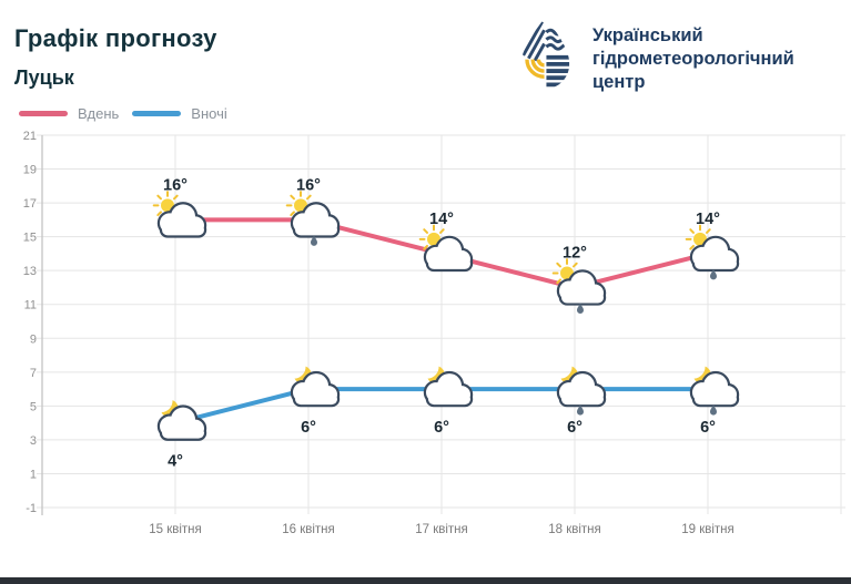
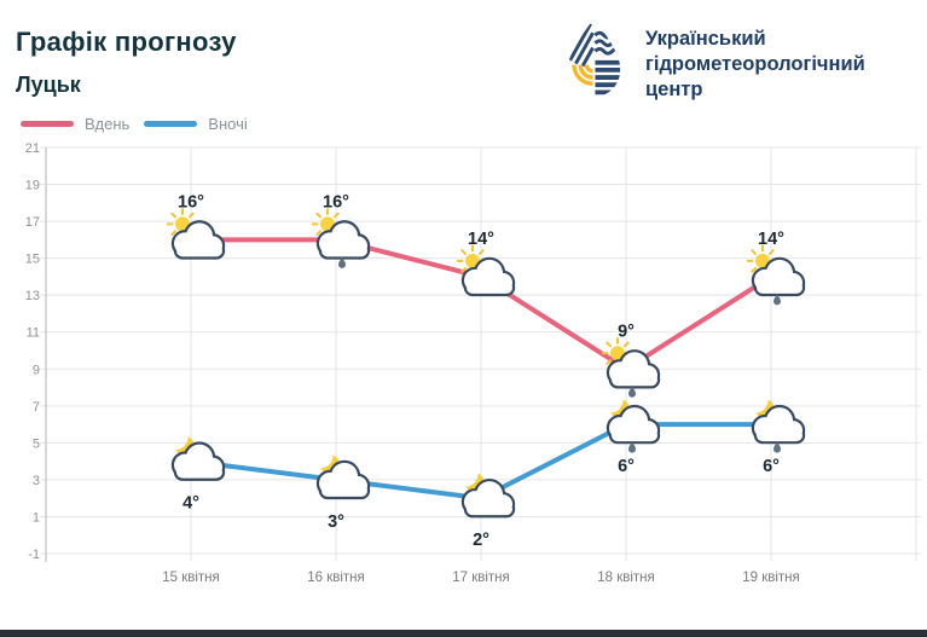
Вночі/16 квітня: 6° -> 3°
Вночі/17 квітня: 6° -> 2°
Вдень/18 квітня: 12° -> 9°
